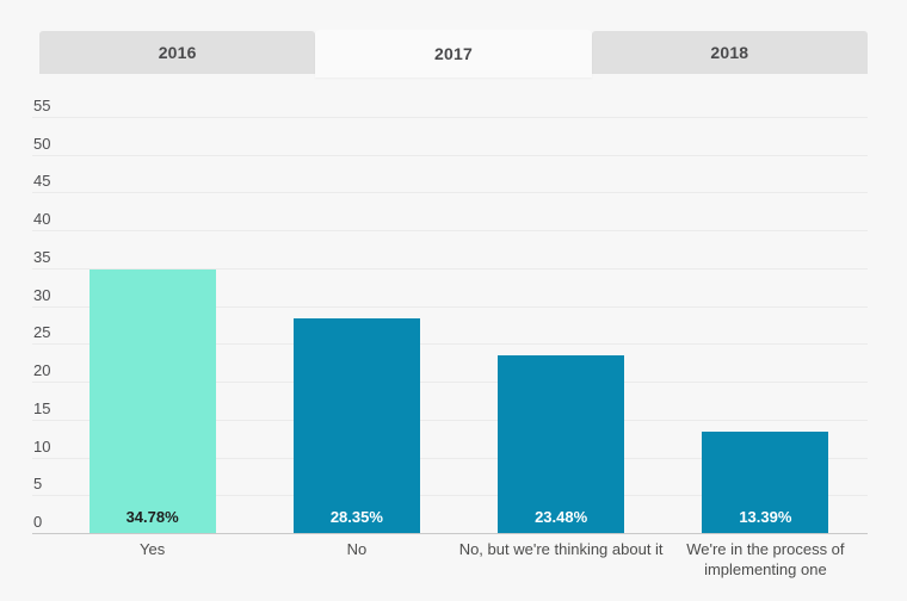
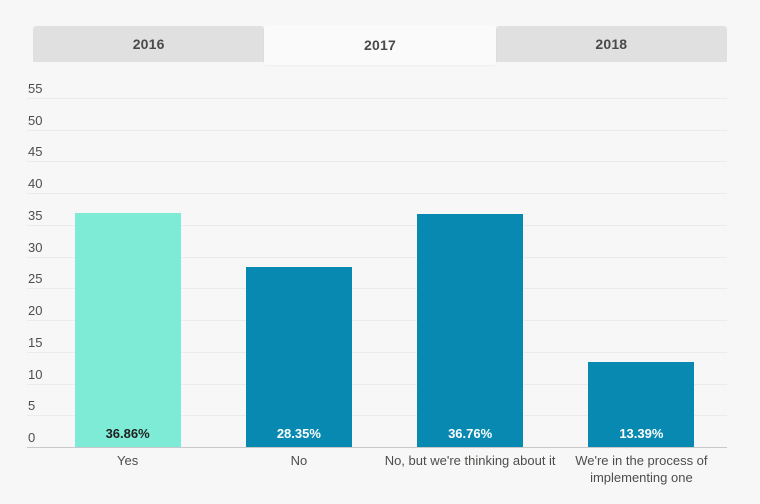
Yes: 34.78% -> 36.86%
No, but we're thinking about it: 23.48% -> 36.76%
